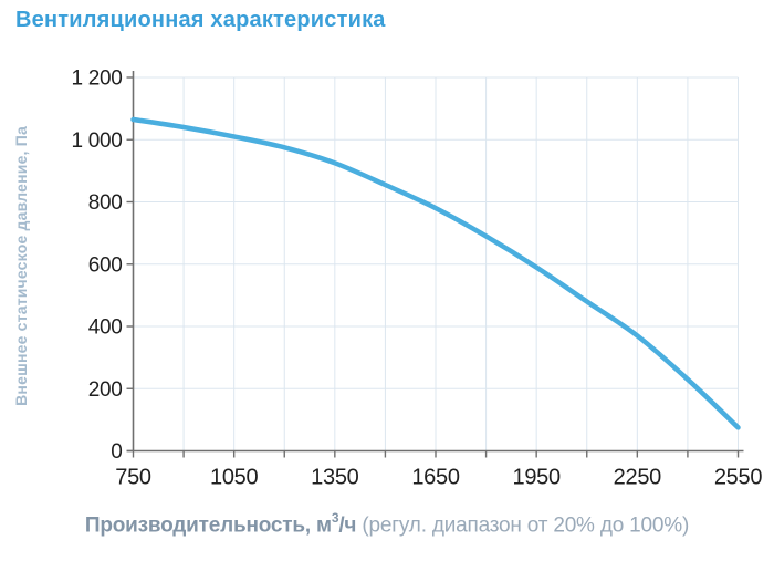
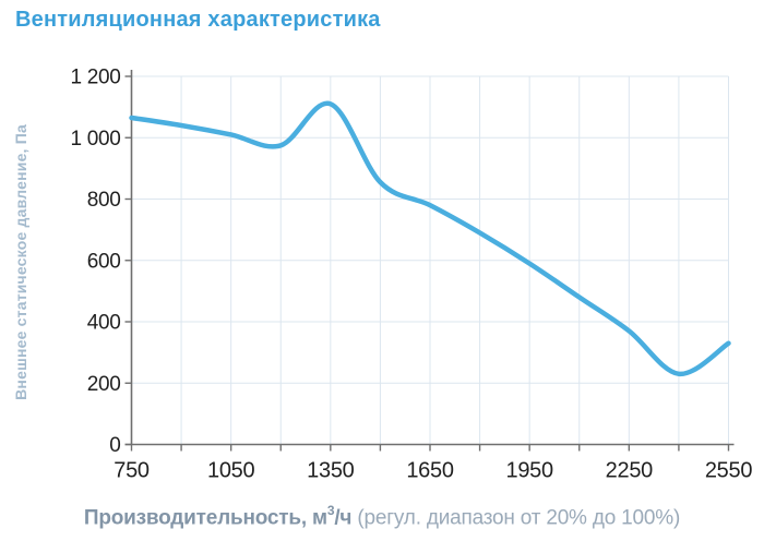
1350: 920 -> 1110
2550: 80 -> 330
